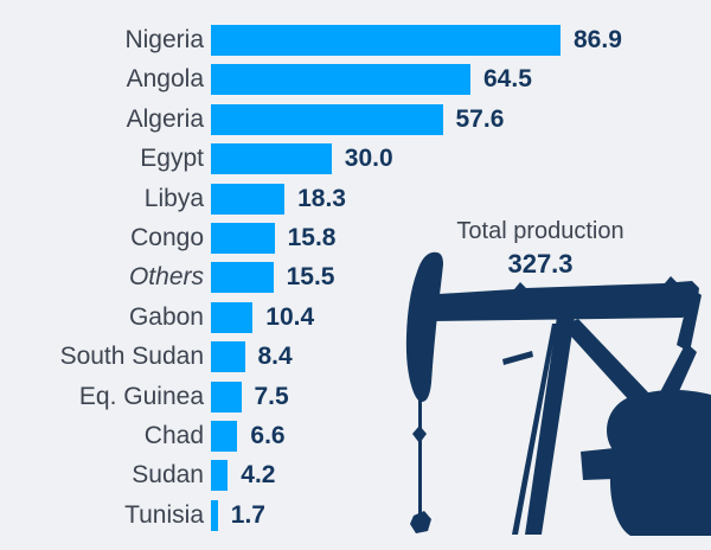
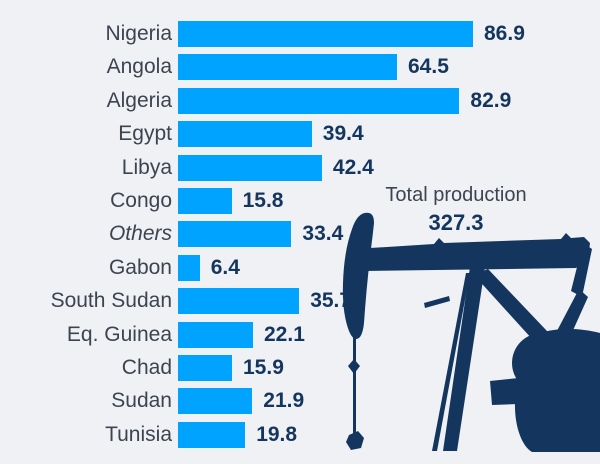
Algeria: 57.6 -> 82.9
Egypt: 30.0 -> 39.4
Libya: 18.3 -> 42.4
Others: 15.5 -> 33.4
Gabon: 10.4 -> 6.4
South Sudan: 8.4 -> 35.7
Eq. Guinea: 7.5 -> 22.1
Chad: 6.6 -> 15.9
Sudan: 4.2 -> 21.9
Tunisia: 1.7 -> 19.8
